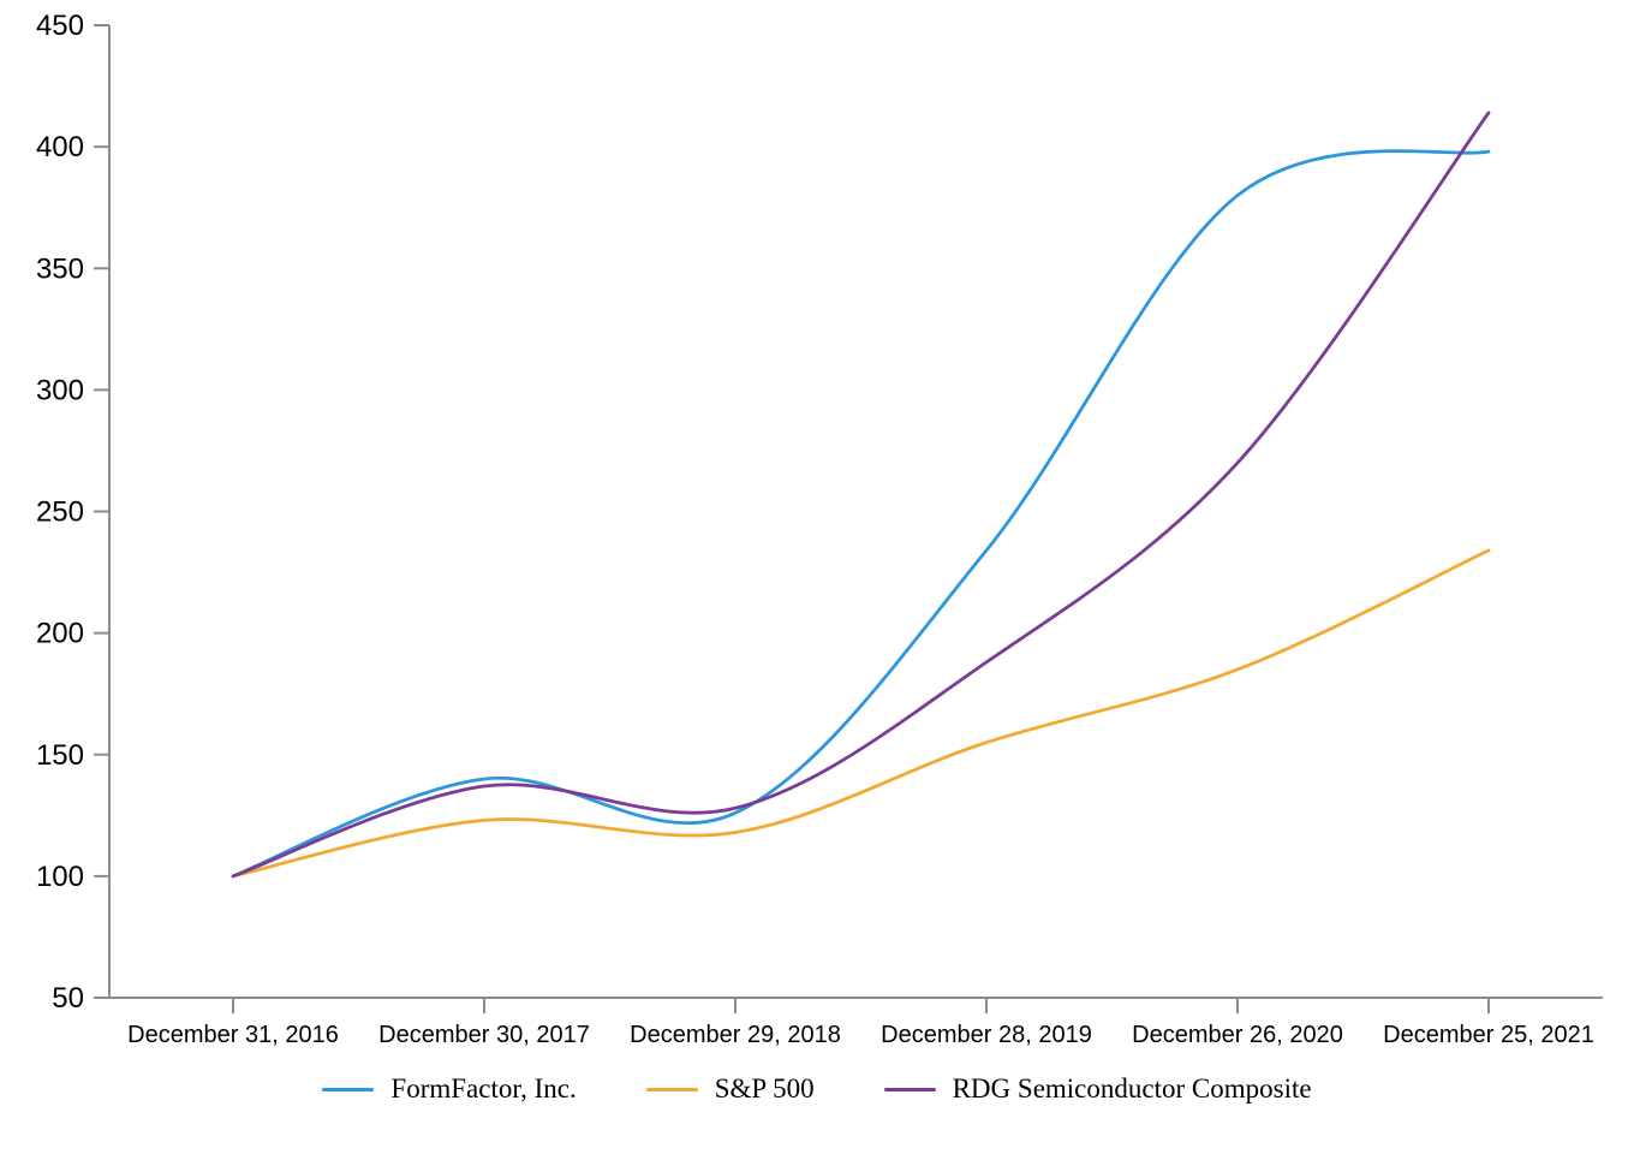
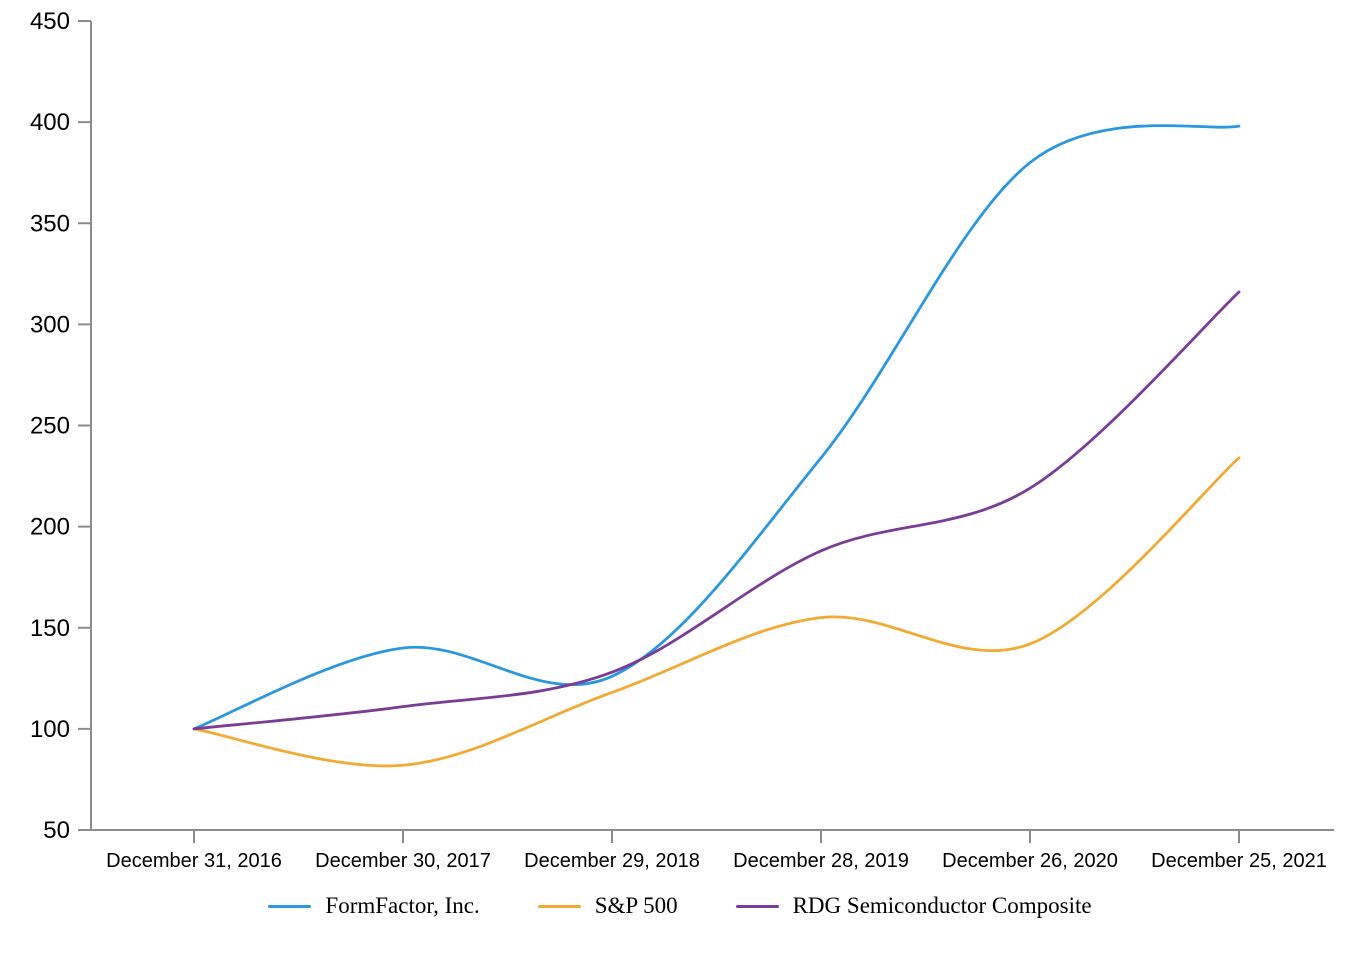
S&P 500/December 30, 2017: 123 -> 82
RDG Semiconductor Composite/December 30, 2017: 137 -> 111
S&P 500/December 26, 2020: 185 -> 142
RDG Semiconductor Composite/December 26, 2020: 270 -> 219
RDG Semiconductor Composite/December 25, 2021: 414 -> 316
